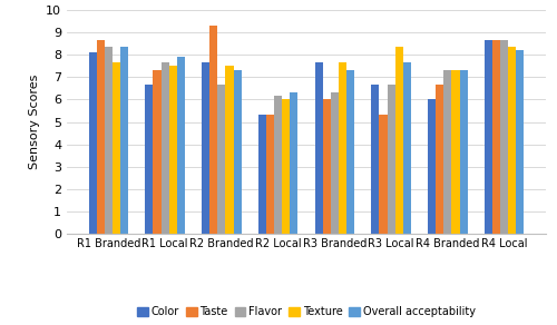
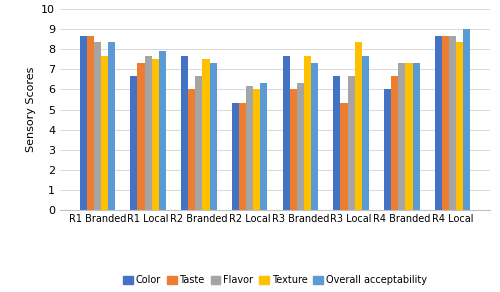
Color/R1 Branded: 8.10 -> 8.67
Taste/R2 Branded: 9.30 -> 6.00
Overall acceptability/R4 Local: 8.20 -> 9.00
